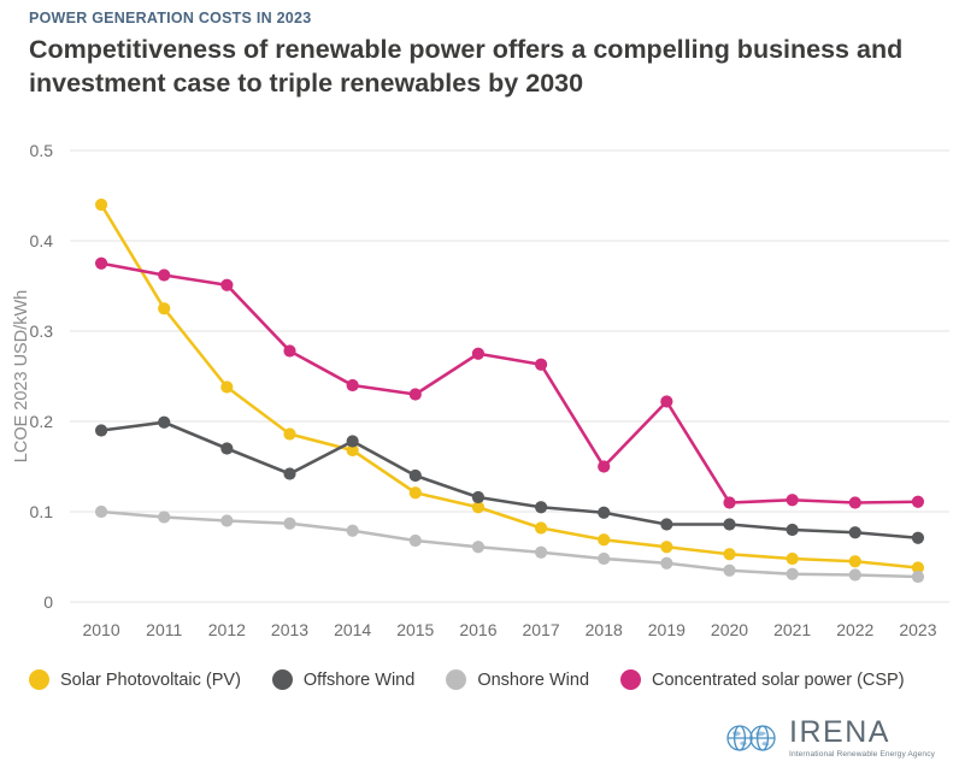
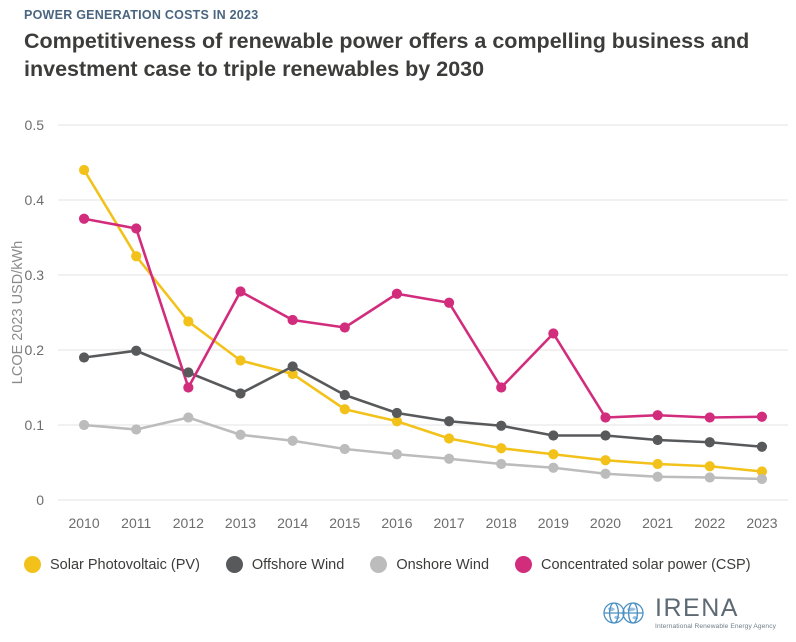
Onshore Wind/2012: 0.09 -> 0.11
Concentrated solar power (CSP)/2012: 0.35 -> 0.15
